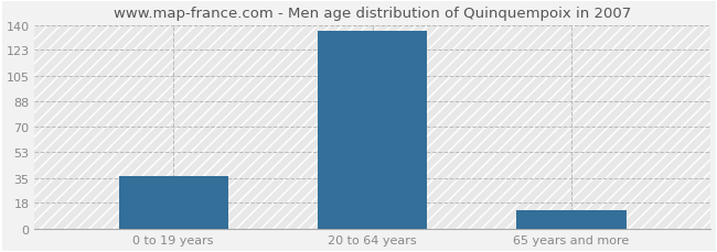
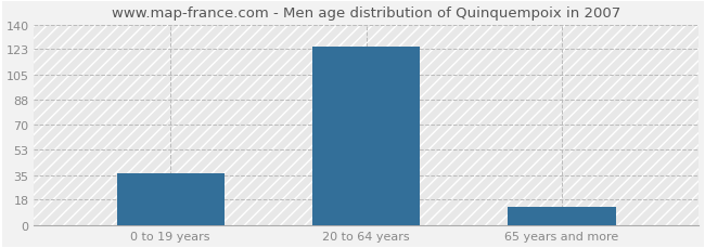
20 to 64 years: 136 -> 125
